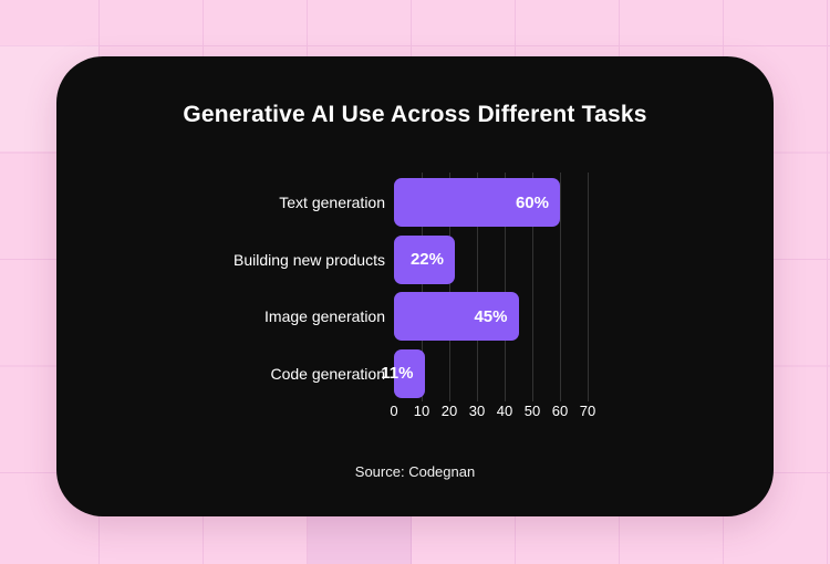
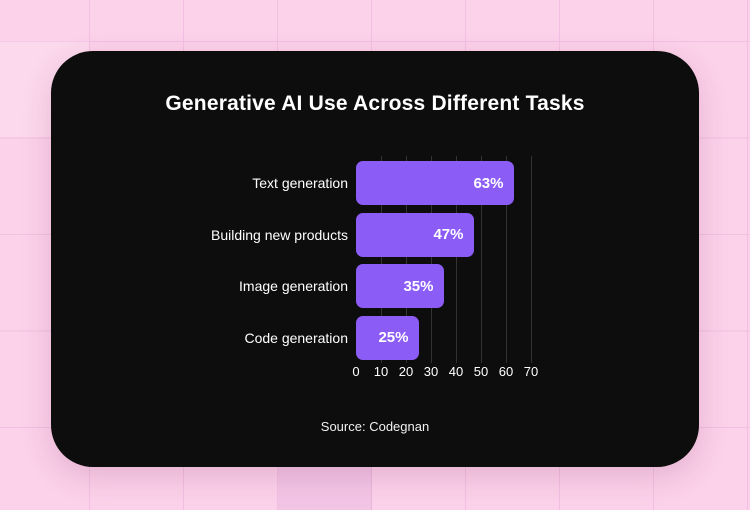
Text generation: 60% -> 63%
Building new products: 22% -> 47%
Image generation: 45% -> 35%
Code generation: 11% -> 25%
